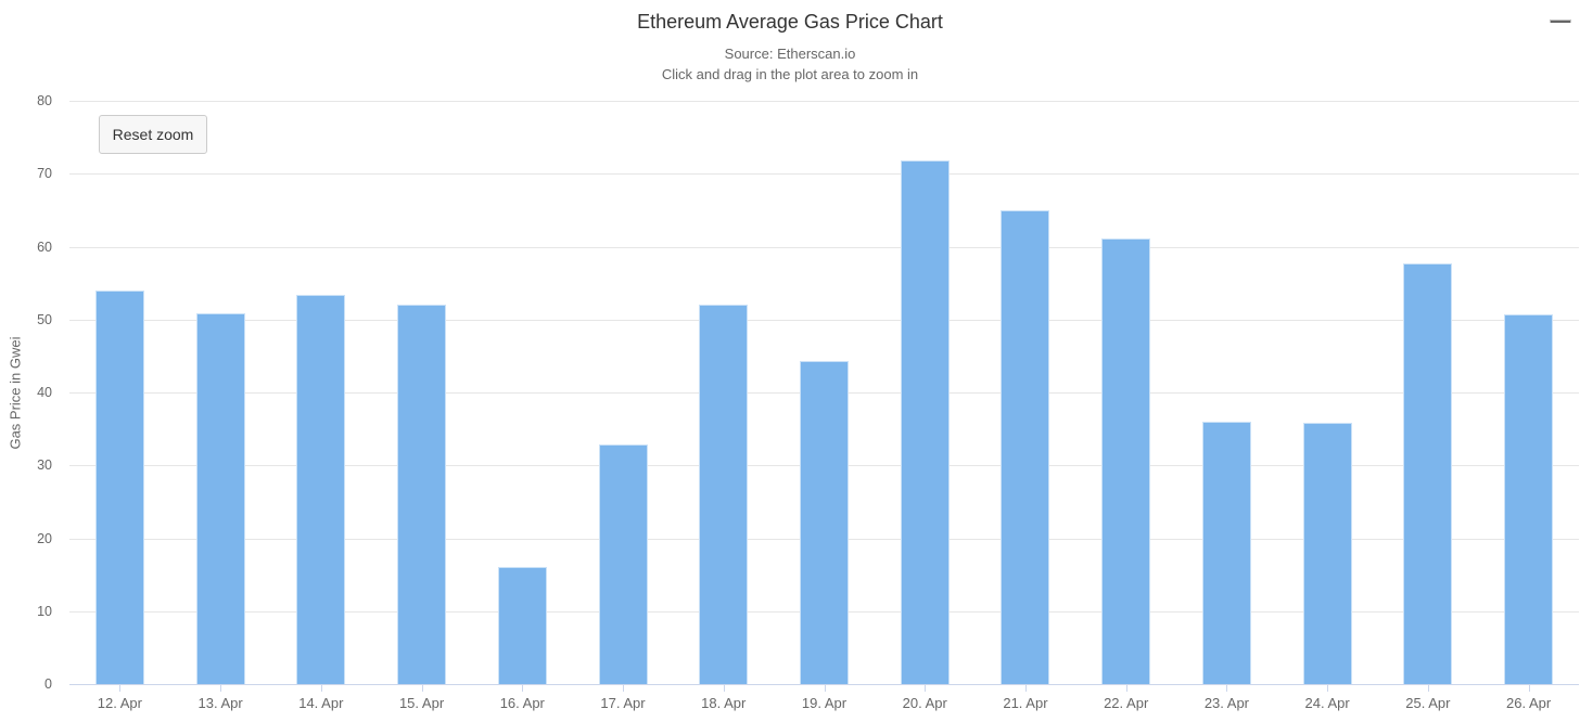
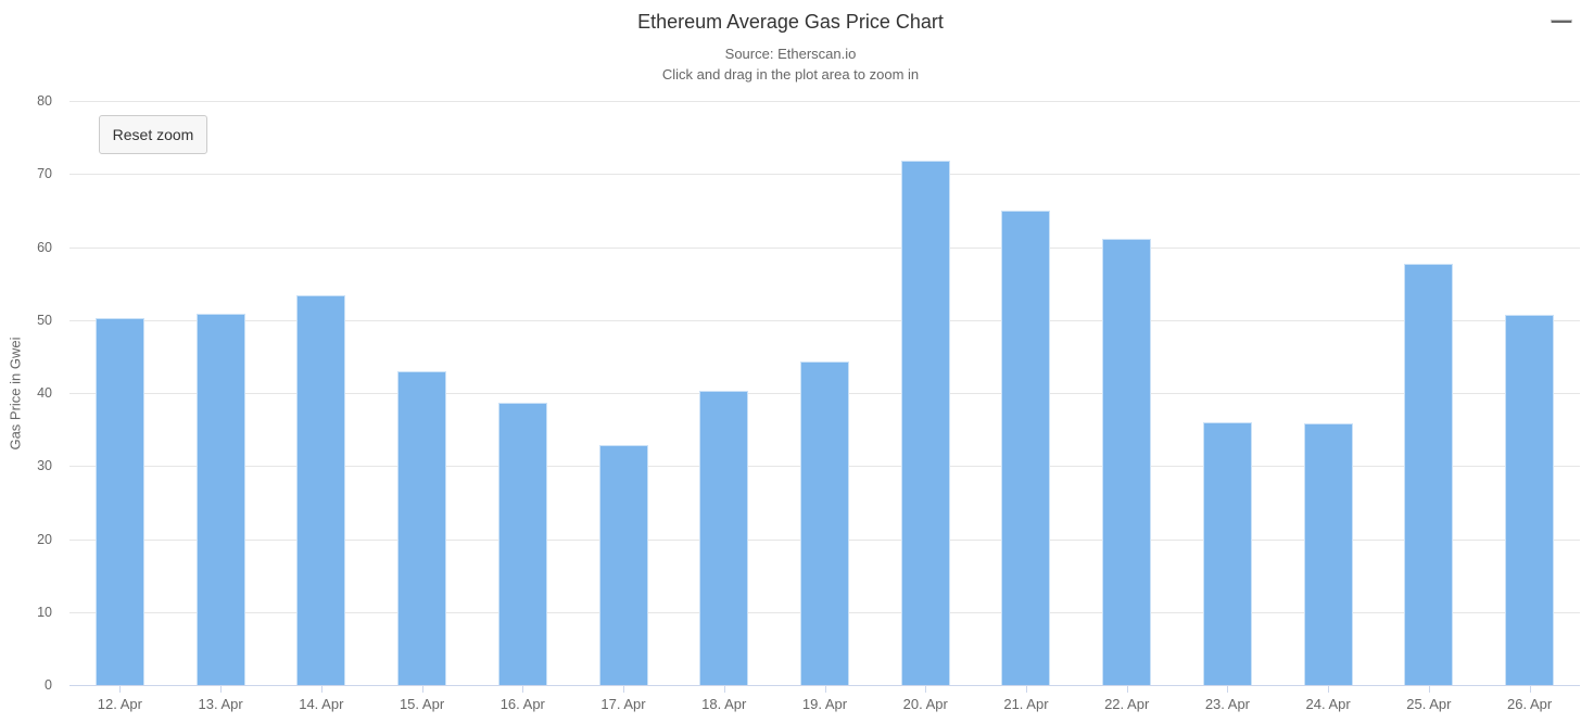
12. Apr: 54 -> 50
15. Apr: 52 -> 43
16. Apr: 16 -> 39
18. Apr: 52 -> 40
